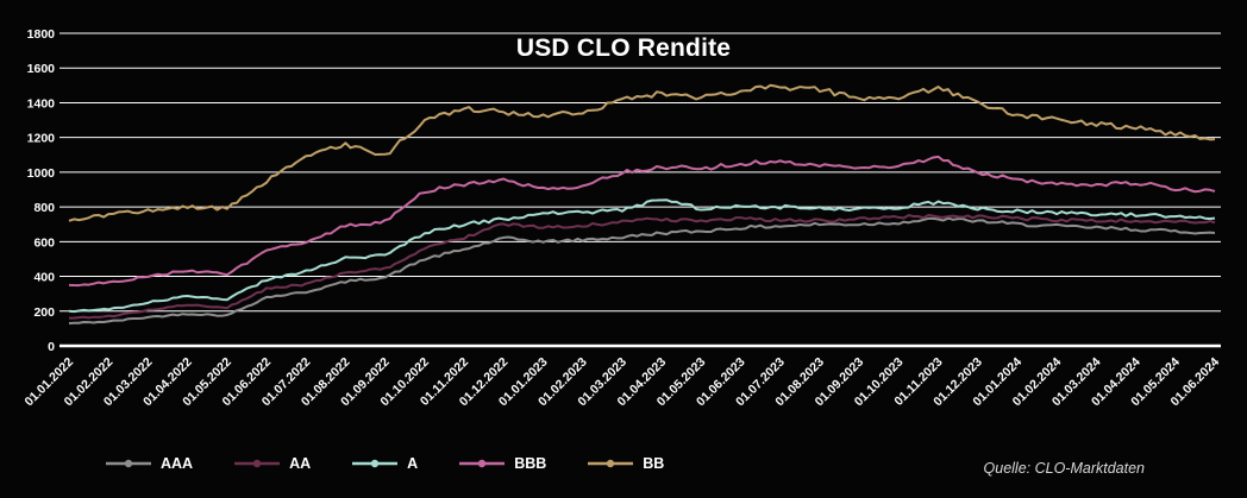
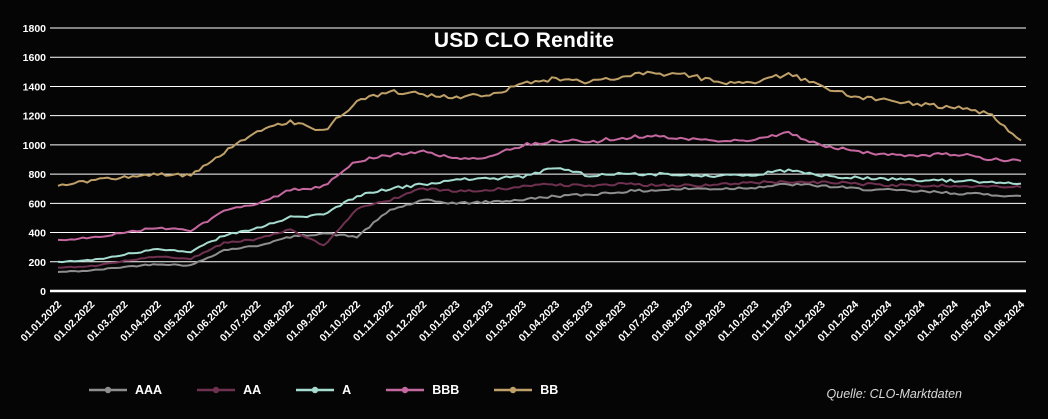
AA/01.09.2022: 440 -> 310
AAA/01.10.2022: 500 -> 370
BB/01.06.2024: 1190 -> 1030
